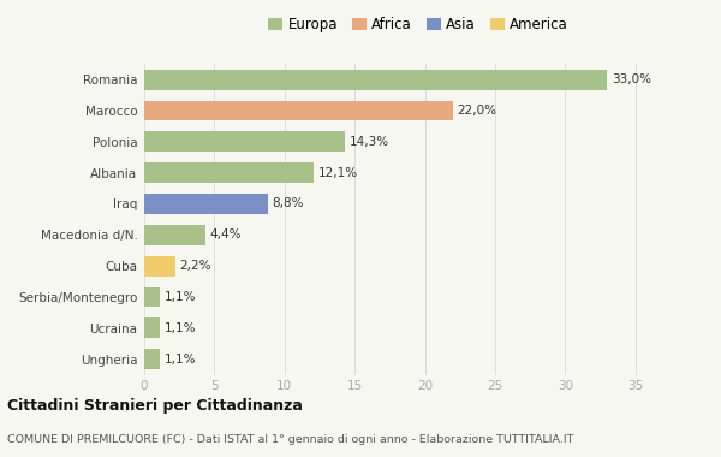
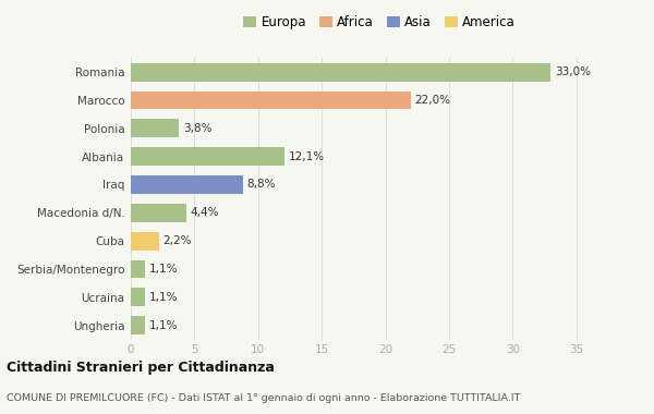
Polonia: 14,3% -> 3,8%
